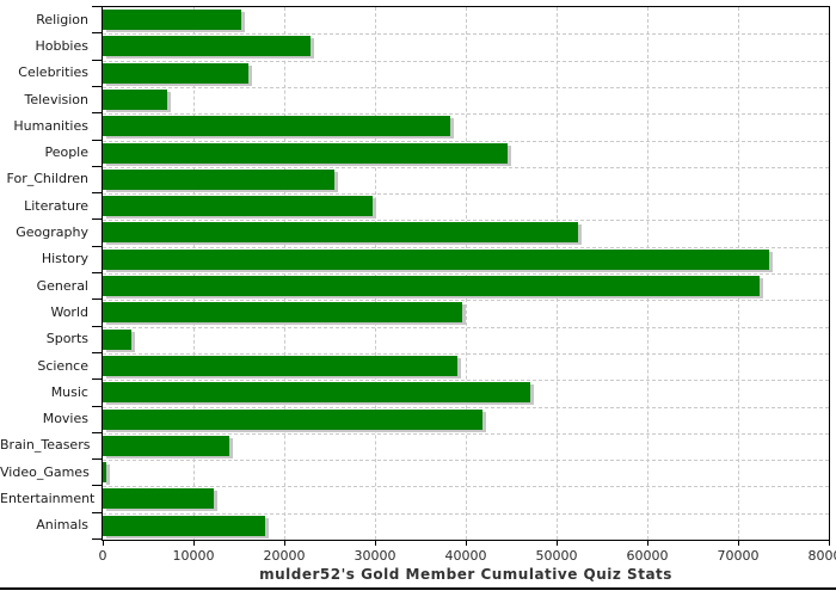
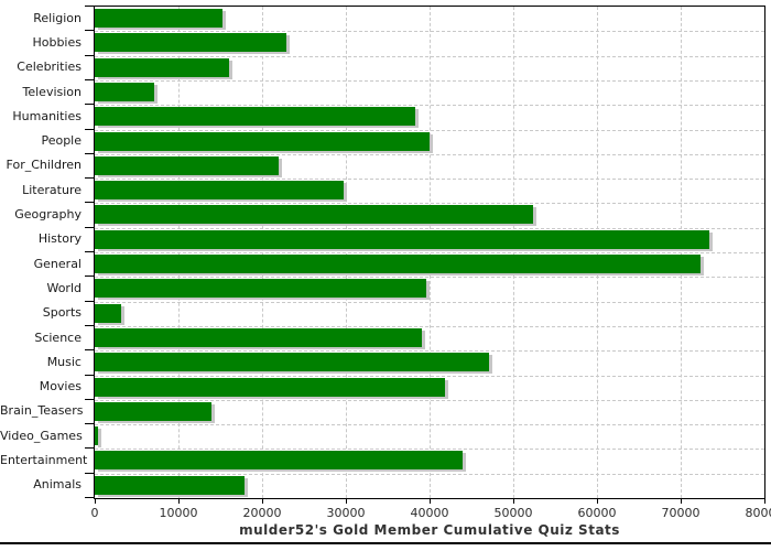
People: 45000 -> 40000
For_Children: 26000 -> 22000
Entertainment: 12000 -> 44000
